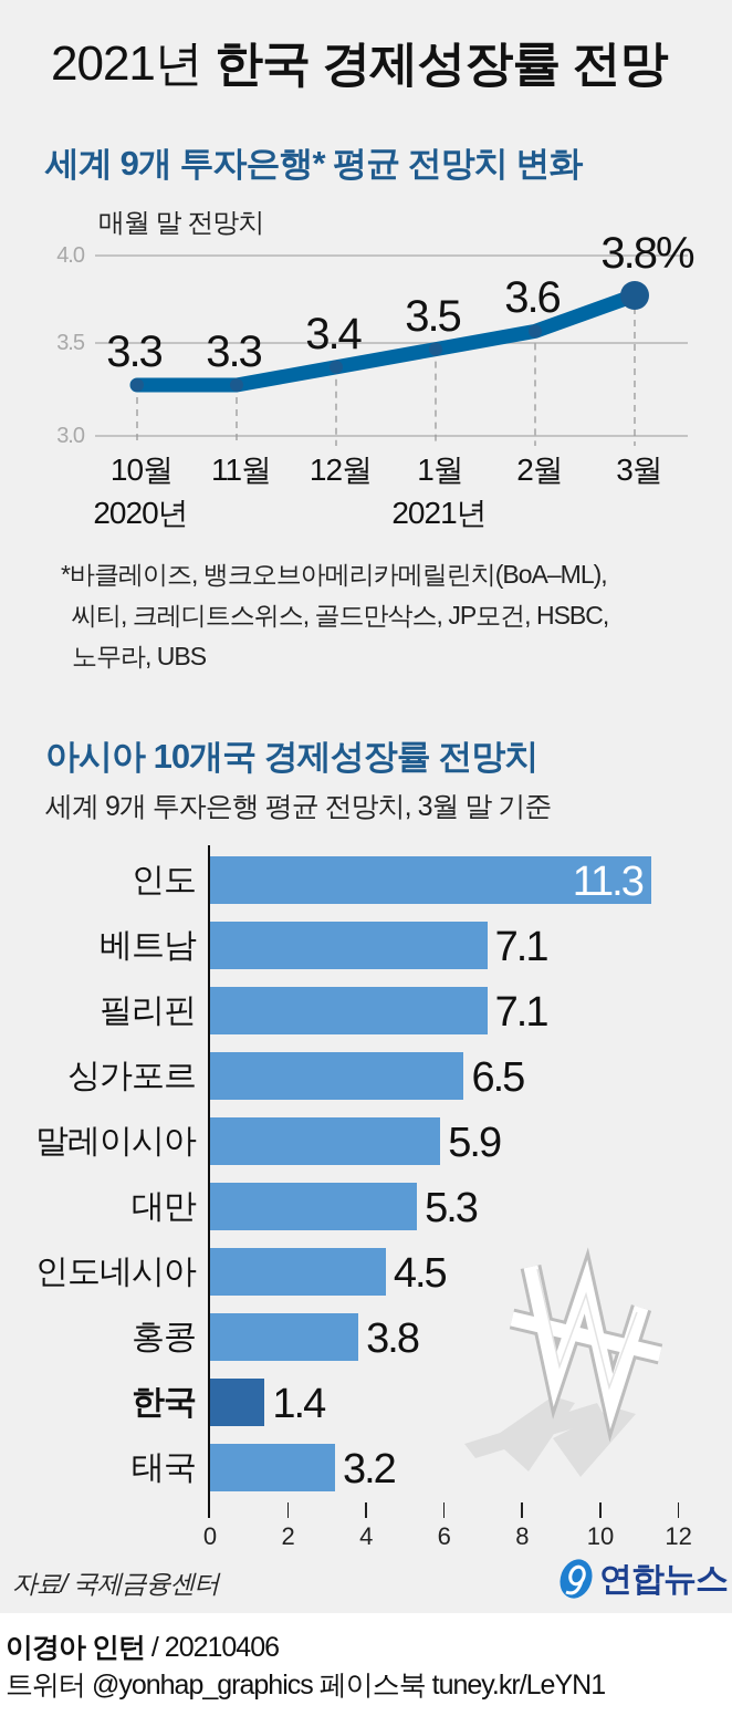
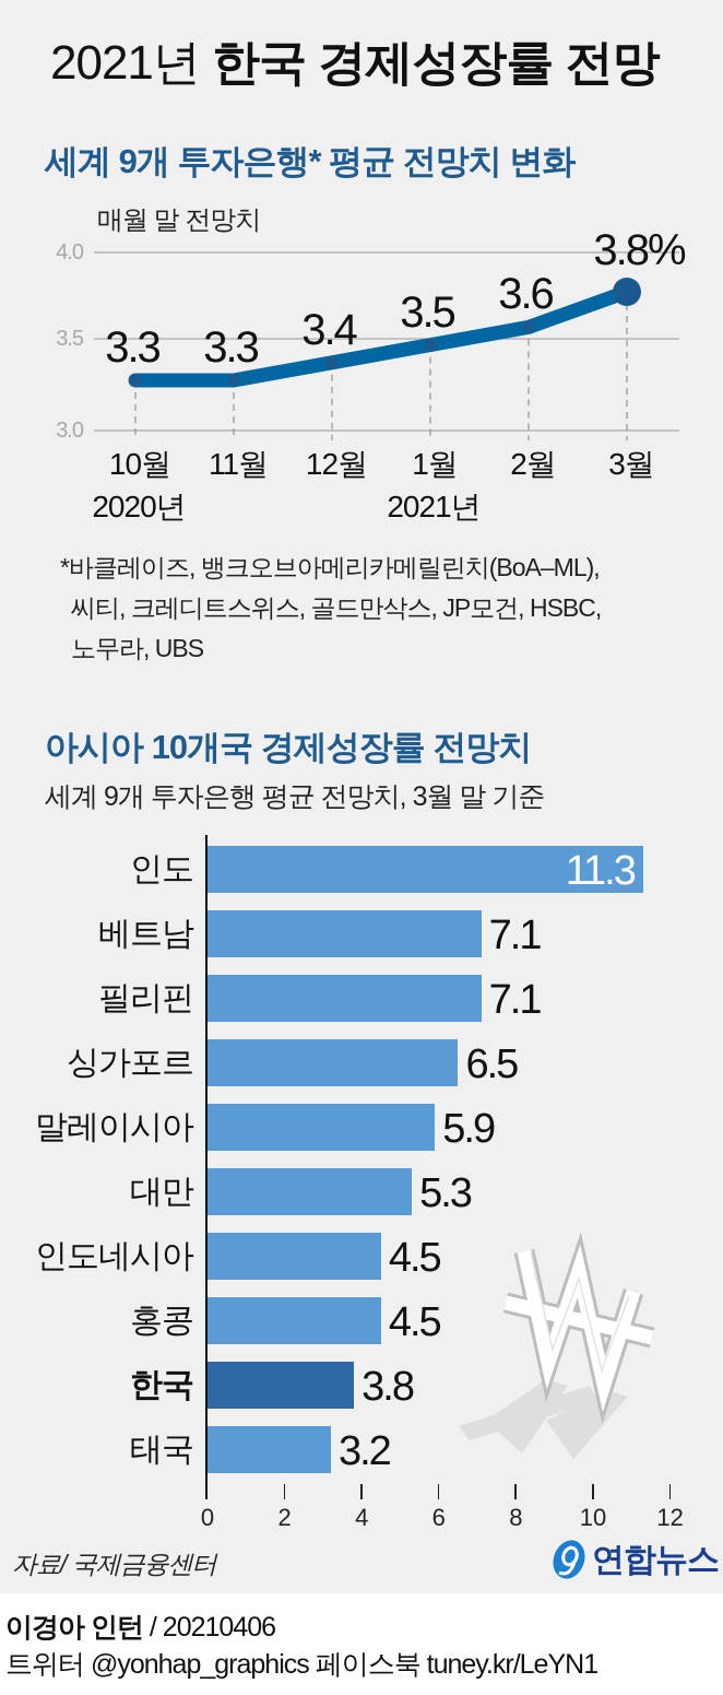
아시아 10개국 경제성장률 전망치/홍콩: 3.8 -> 4.5
아시아 10개국 경제성장률 전망치/한국: 1.4 -> 3.8
